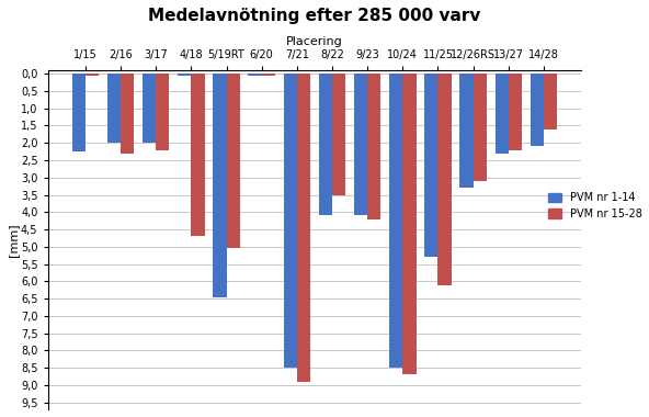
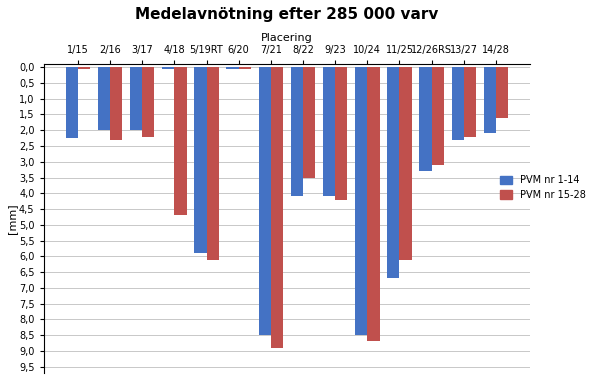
PVM nr 1-14/5/19RT: 6,45 -> 5,90
PVM nr 15-28/5/19RT: 5,05 -> 6,10
PVM nr 1-14/11/25: 5,30 -> 6,70
